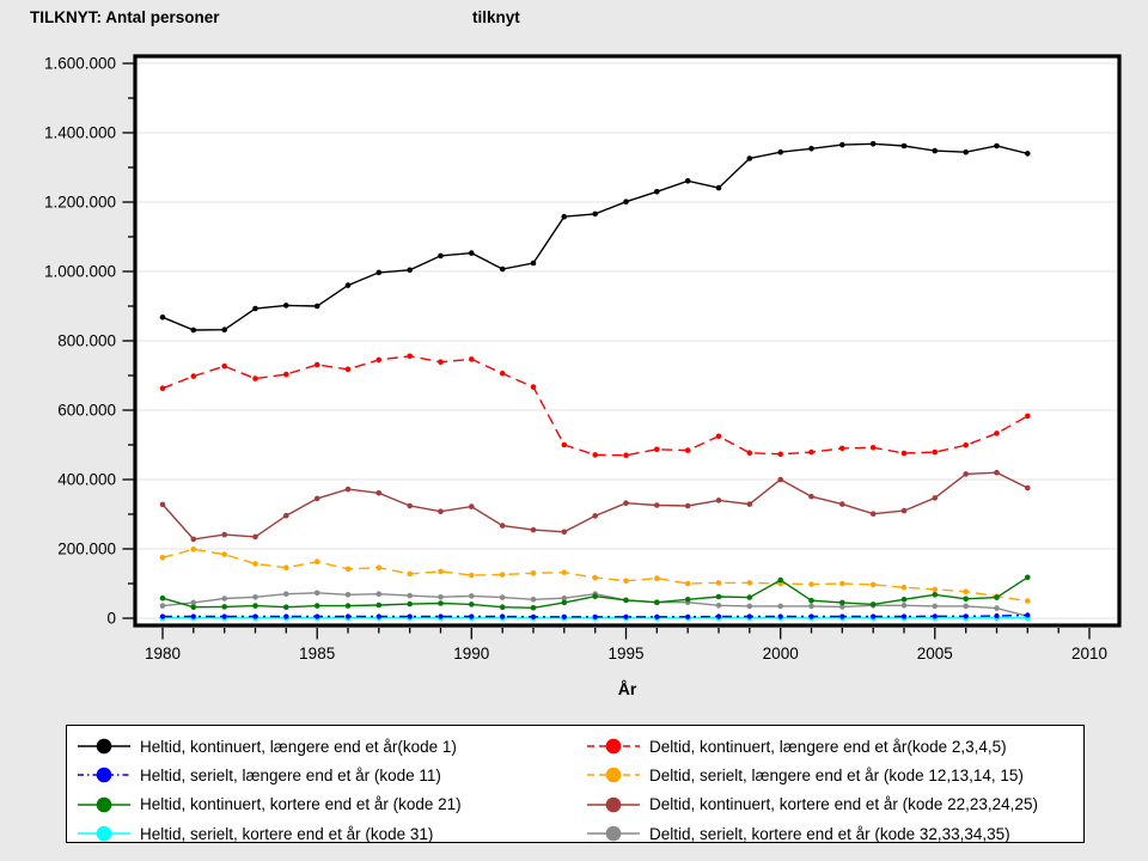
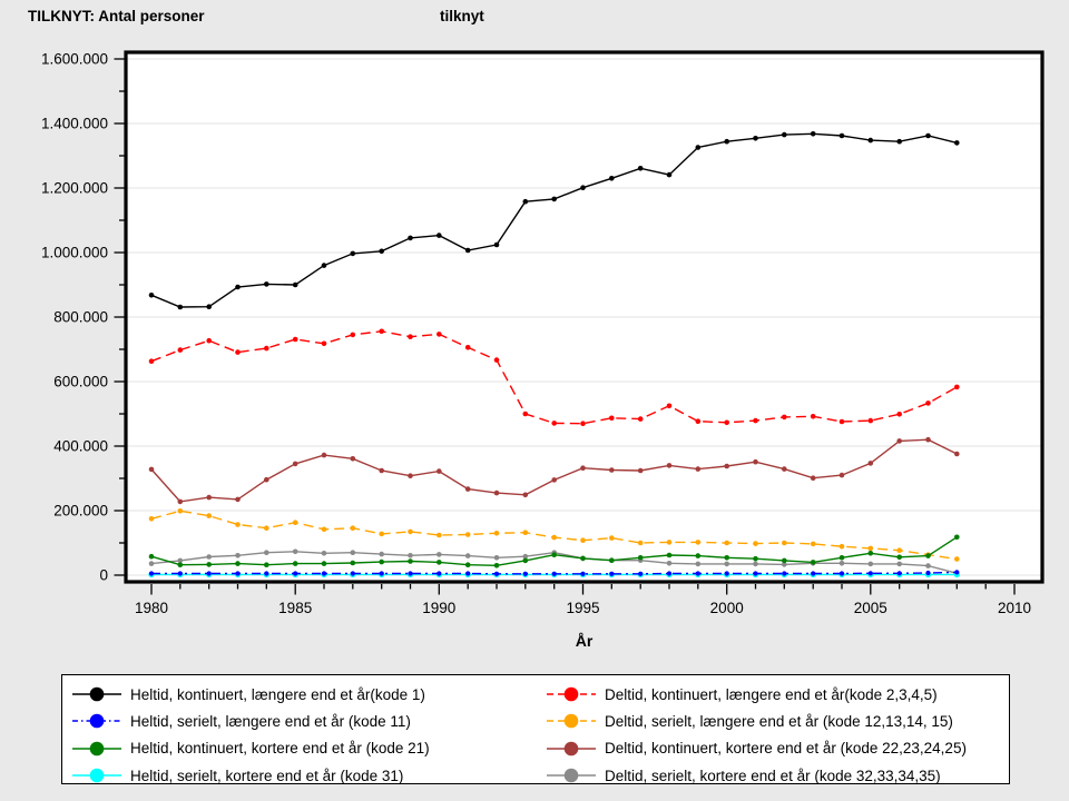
Heltid, kontinuert, kortere end et år (kode 21)/2000: 110000 -> 50000
Deltid, kontinuert, kortere end et år (kode 22,23,24,25)/2000: 400000 -> 340000
